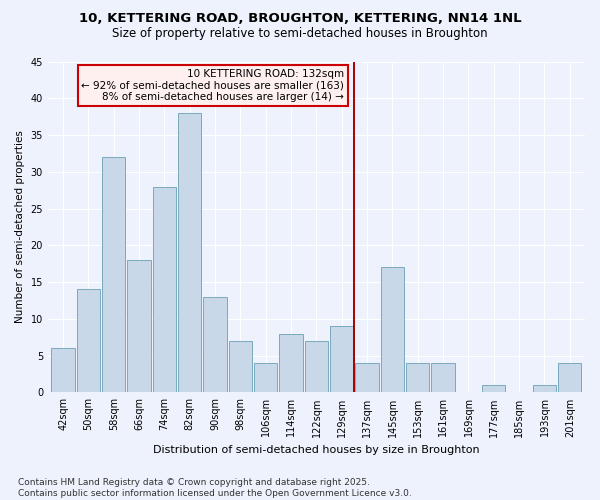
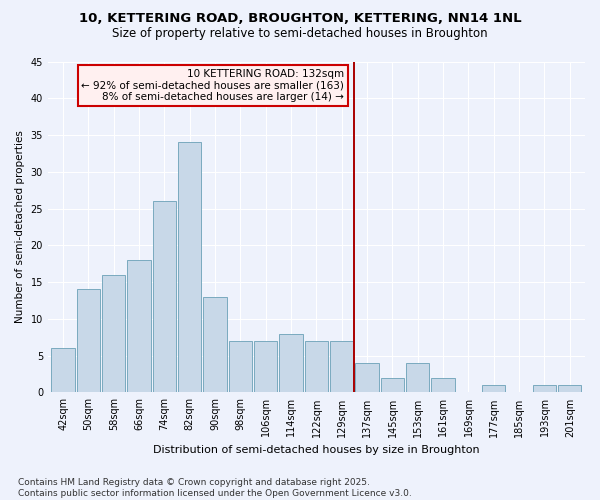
58sqm: 32 -> 16
74sqm: 28 -> 26
82sqm: 38 -> 34
106sqm: 4 -> 7
129sqm: 9 -> 7
145sqm: 17 -> 2
161sqm: 4 -> 2
201sqm: 4 -> 1
